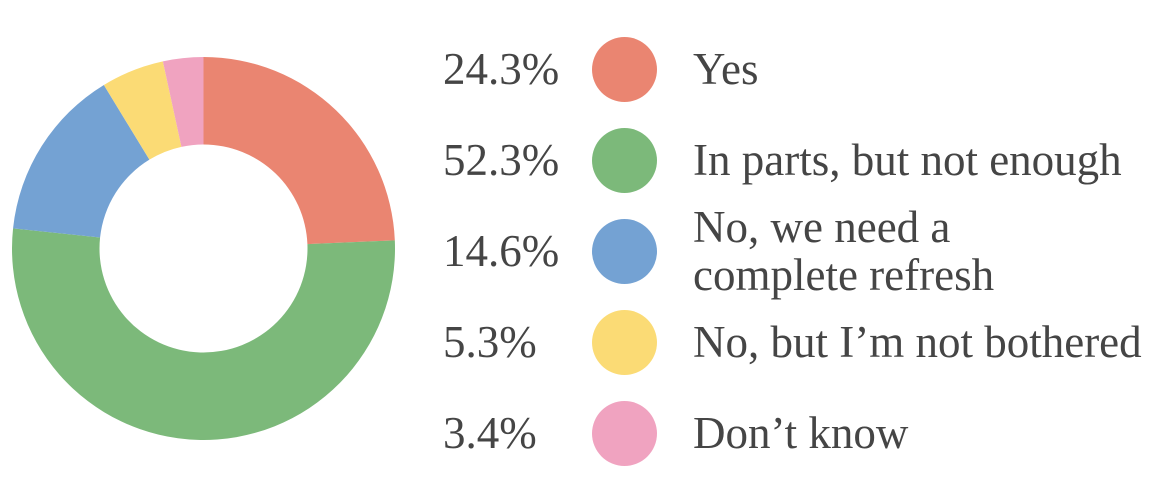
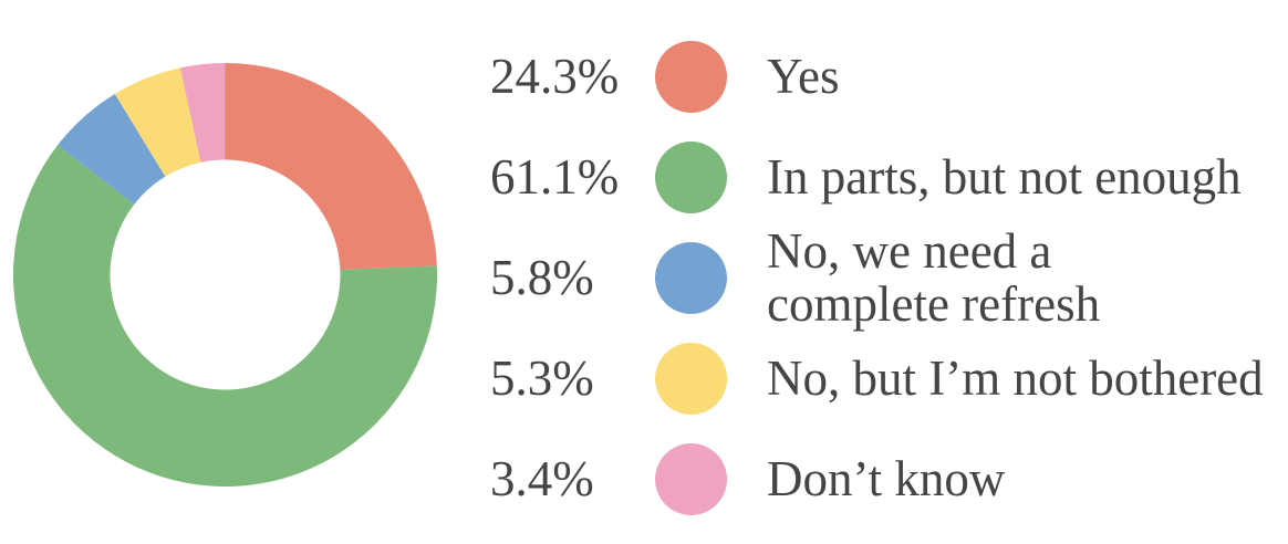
In parts, but not enough: 52.3% -> 61.1%
No, we need a complete refresh: 14.6% -> 5.8%
